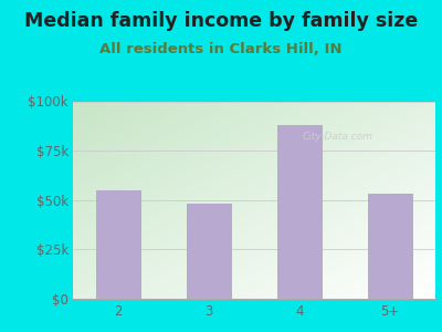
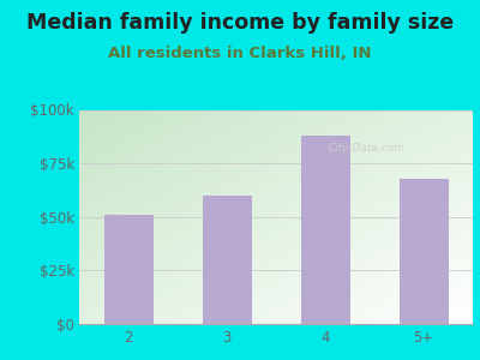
2: $55k -> $51k
3: $48k -> $60k
5+: $53k -> $68k
